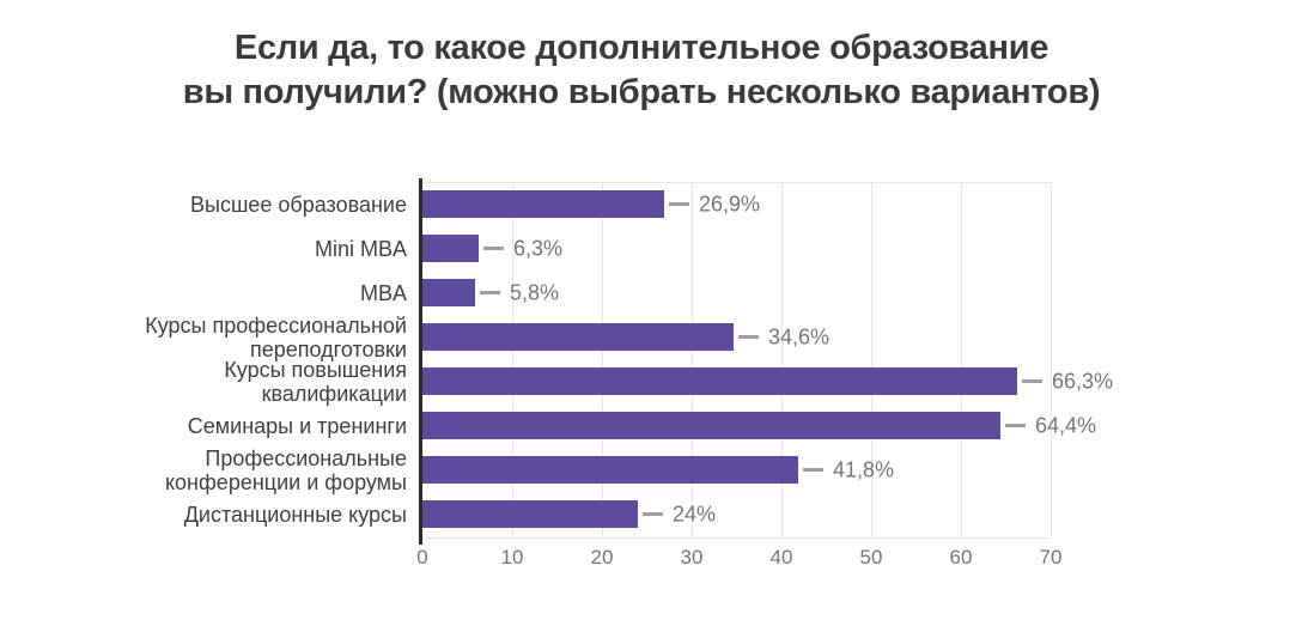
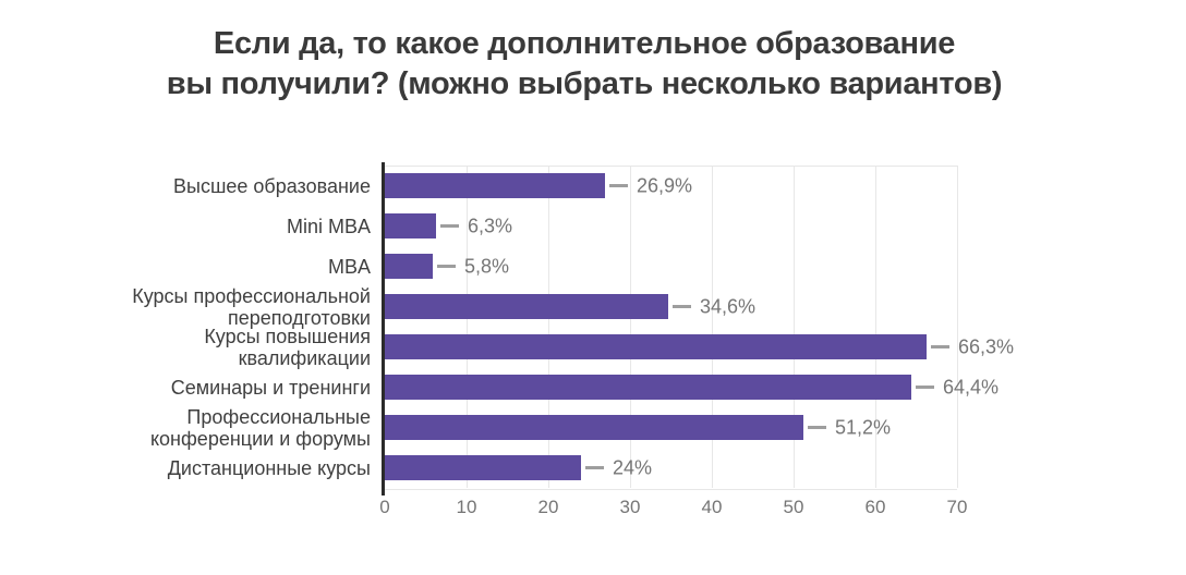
Профессиональные конференции и форумы: 41,8% -> 51,2%
